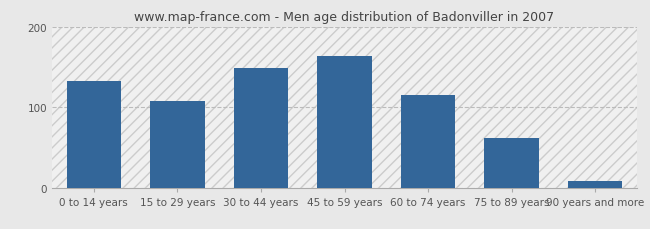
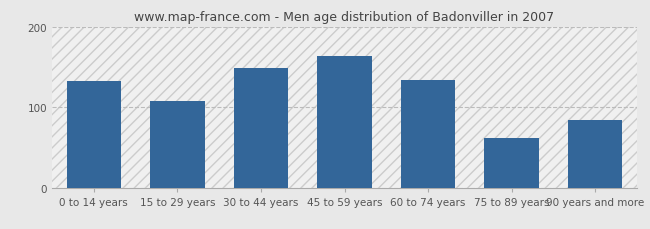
60 to 74 years: 115 -> 134
90 years and more: 8 -> 84
